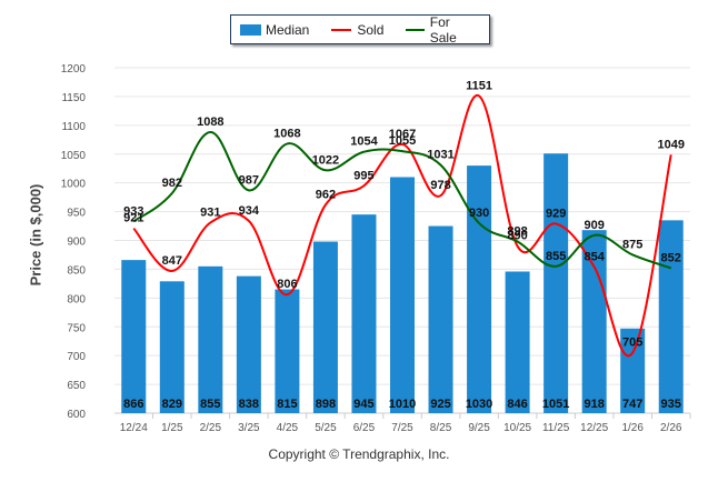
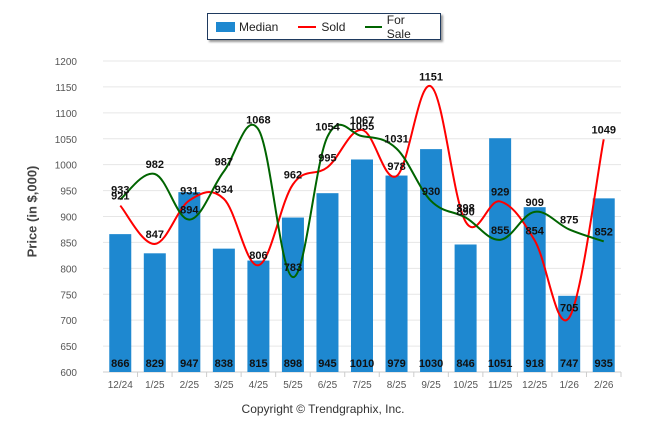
Median/2/25: 855 -> 947
For Sale/2/25: 1088 -> 894
For Sale/5/25: 1022 -> 783
Median/8/25: 925 -> 979
